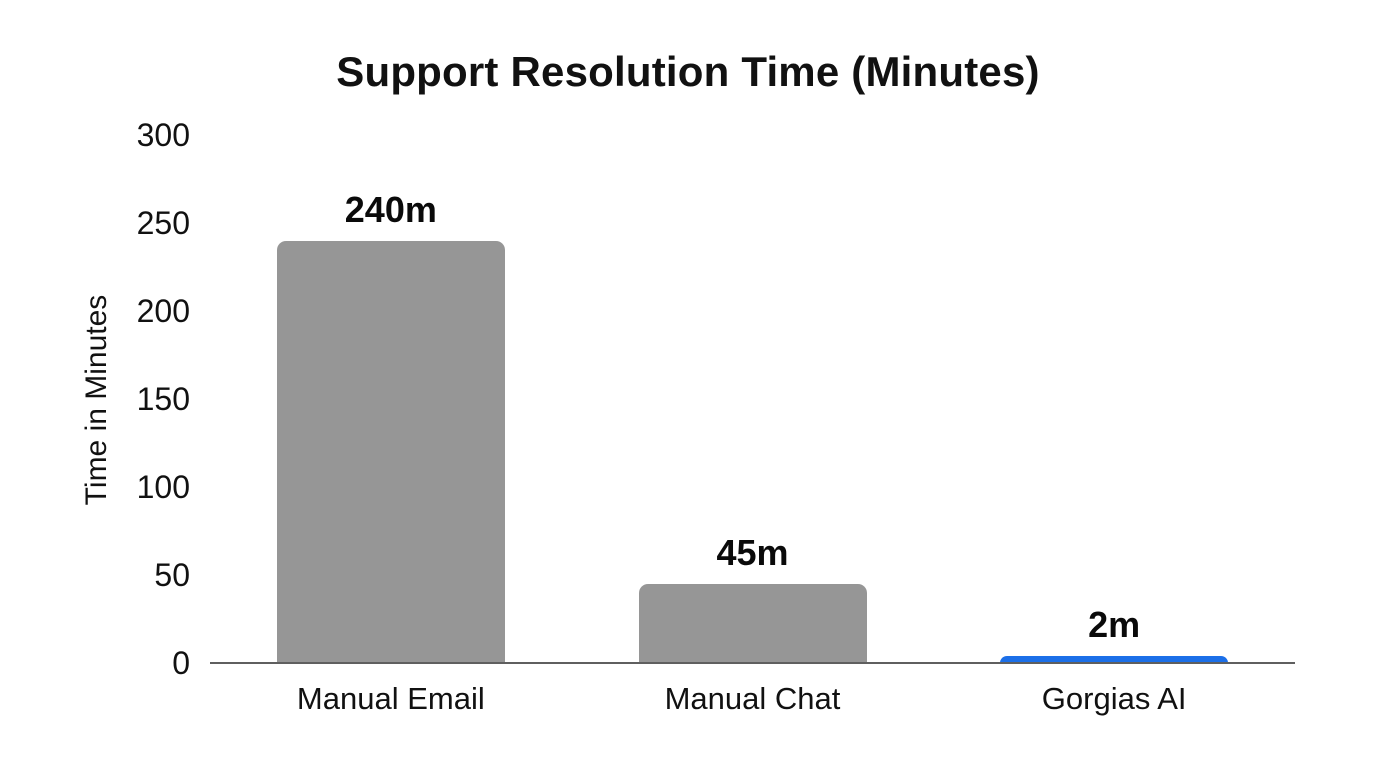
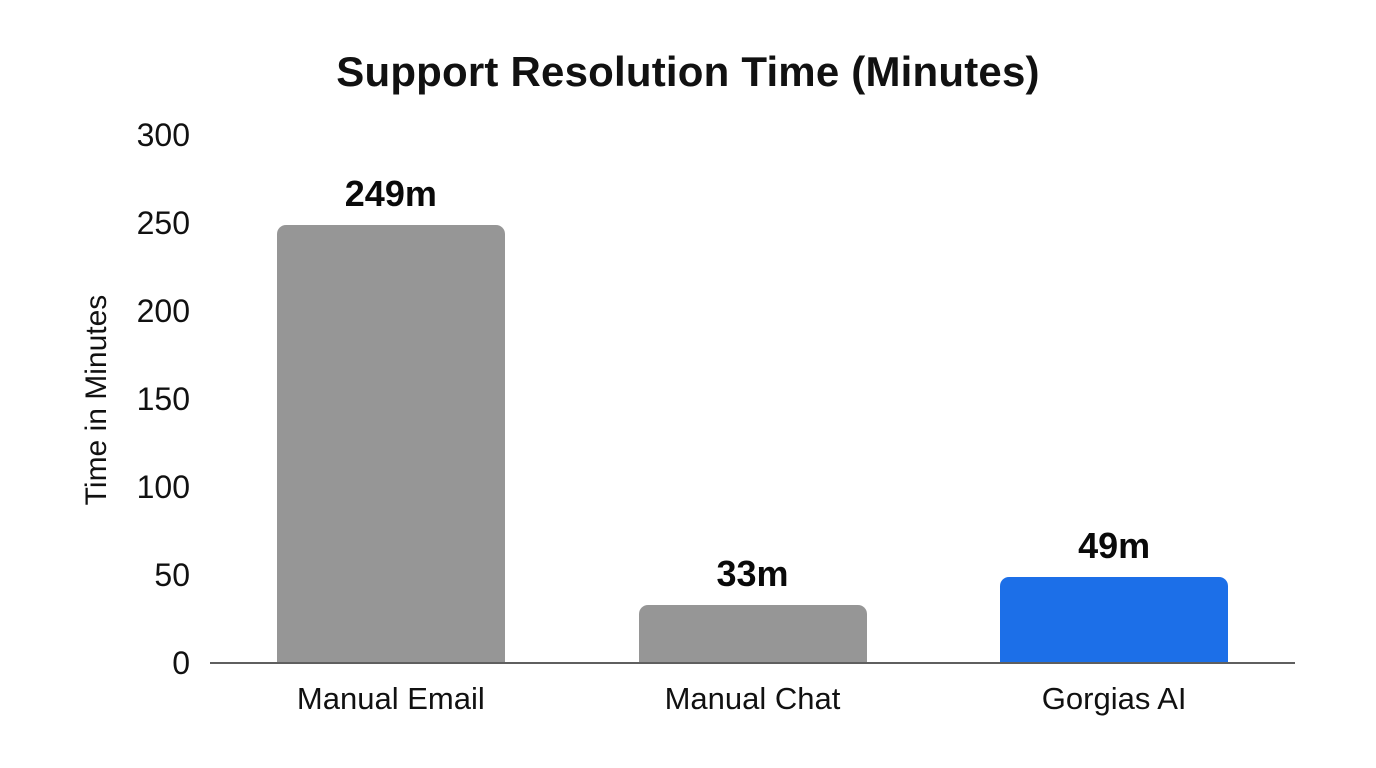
Manual Email: 240m -> 249m
Manual Chat: 45m -> 33m
Gorgias AI: 2m -> 49m
